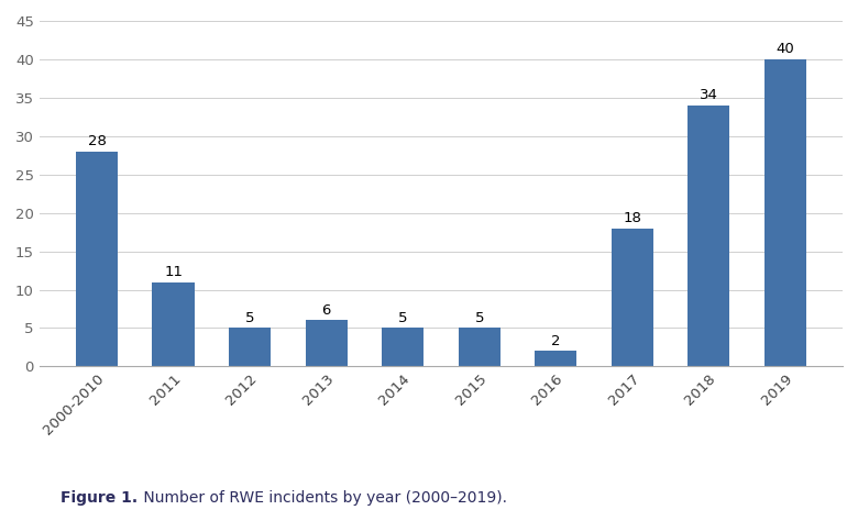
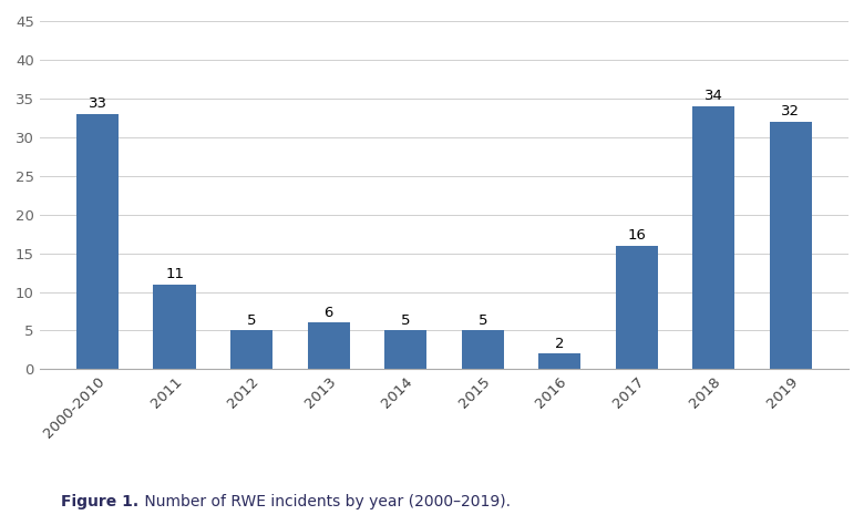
2000-2010: 28 -> 33
2017: 18 -> 16
2019: 40 -> 32
